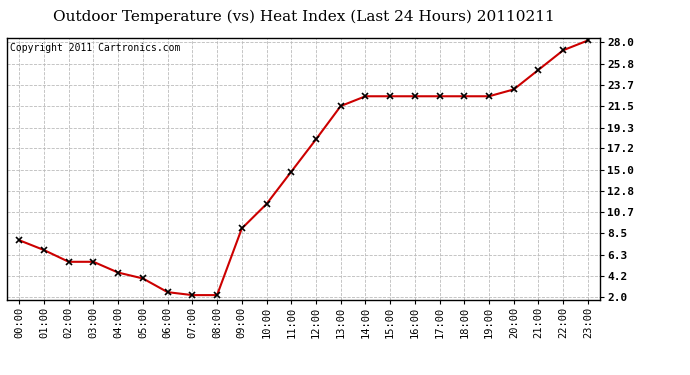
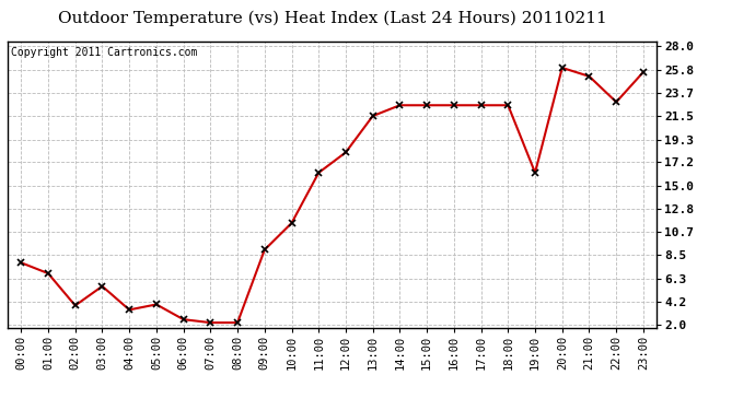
02:00: 5.6 -> 3.8
04:00: 4.5 -> 3.4
11:00: 14.8 -> 16.2
19:00: 22.5 -> 16.2
20:00: 23.2 -> 26.0
22:00: 27.2 -> 22.8
23:00: 28.2 -> 25.6
